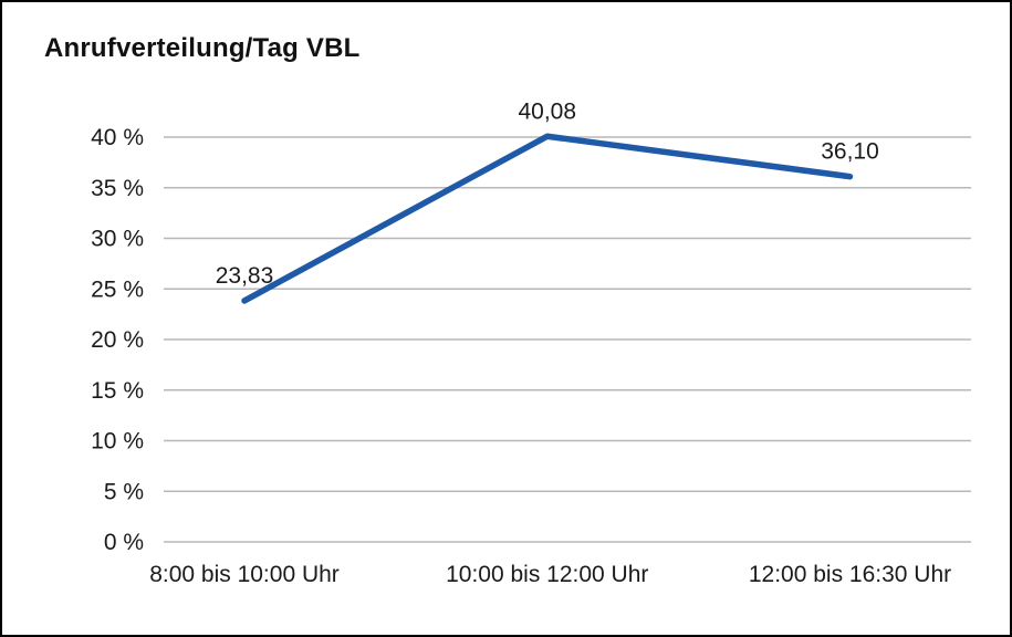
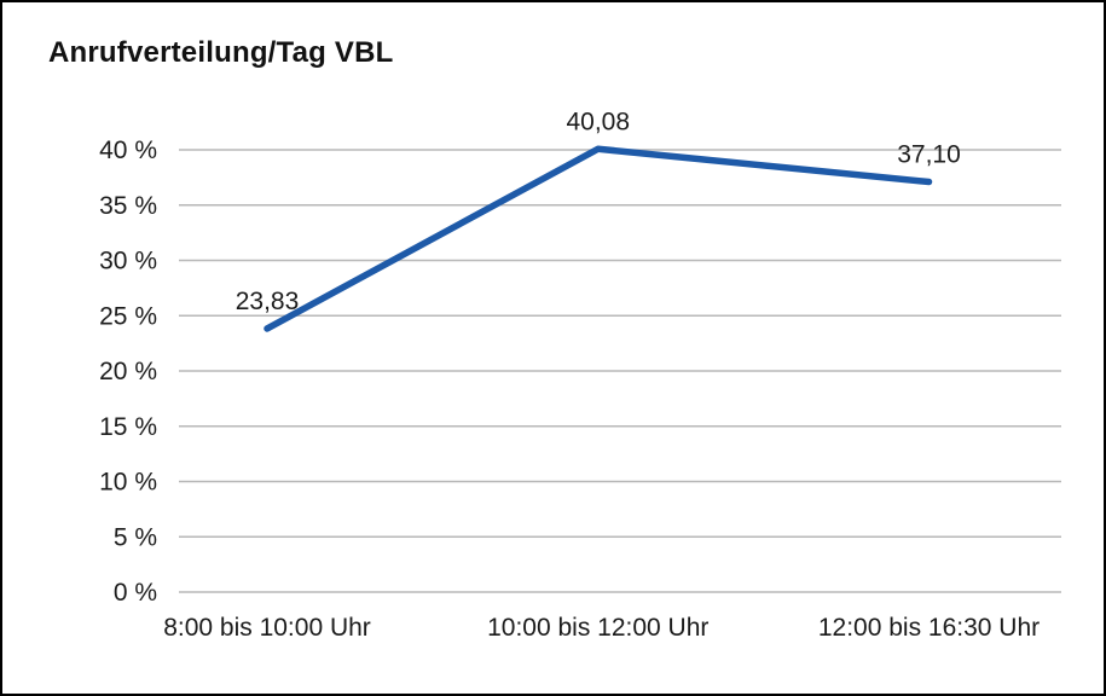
12:00 bis 16:30 Uhr: 36,10 -> 37,10
